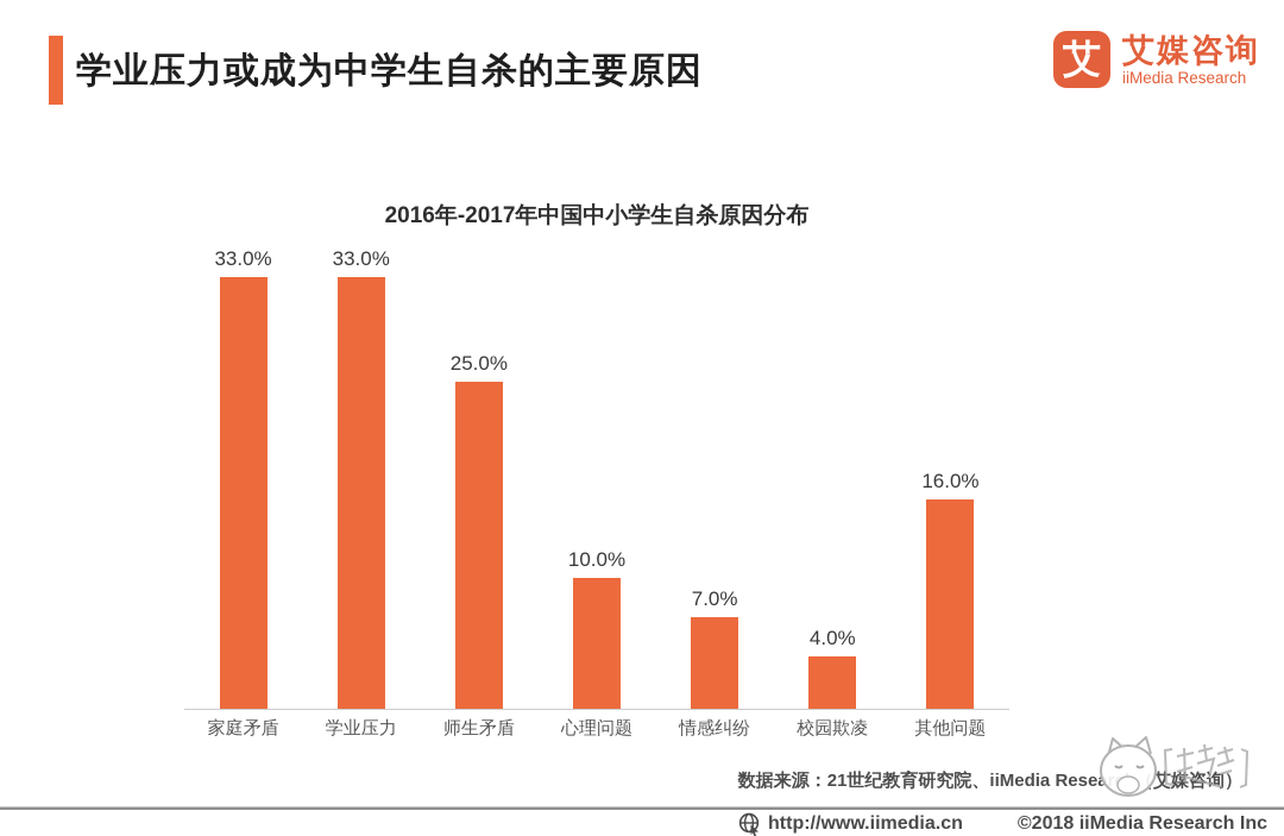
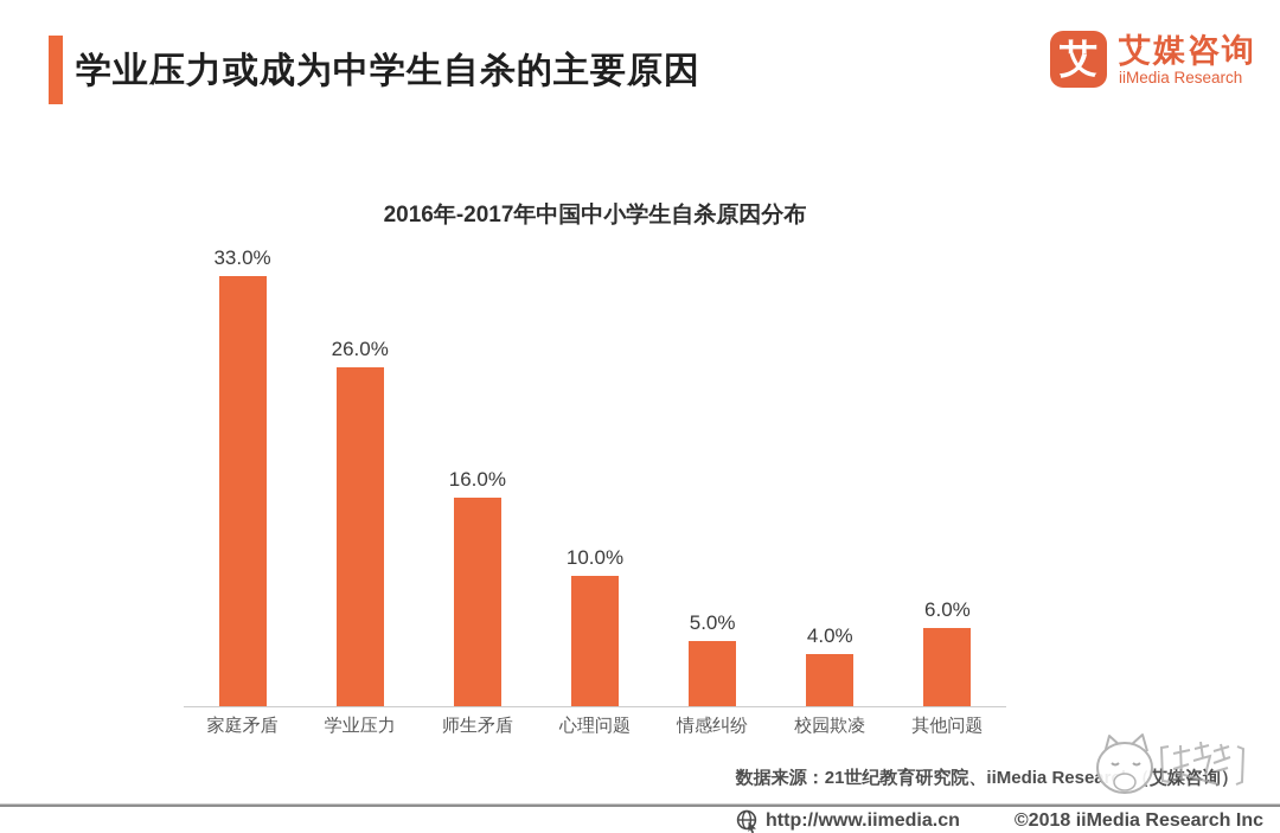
学业压力: 33.0% -> 26.0%
师生矛盾: 25.0% -> 16.0%
情感纠纷: 7.0% -> 5.0%
其他问题: 16.0% -> 6.0%
